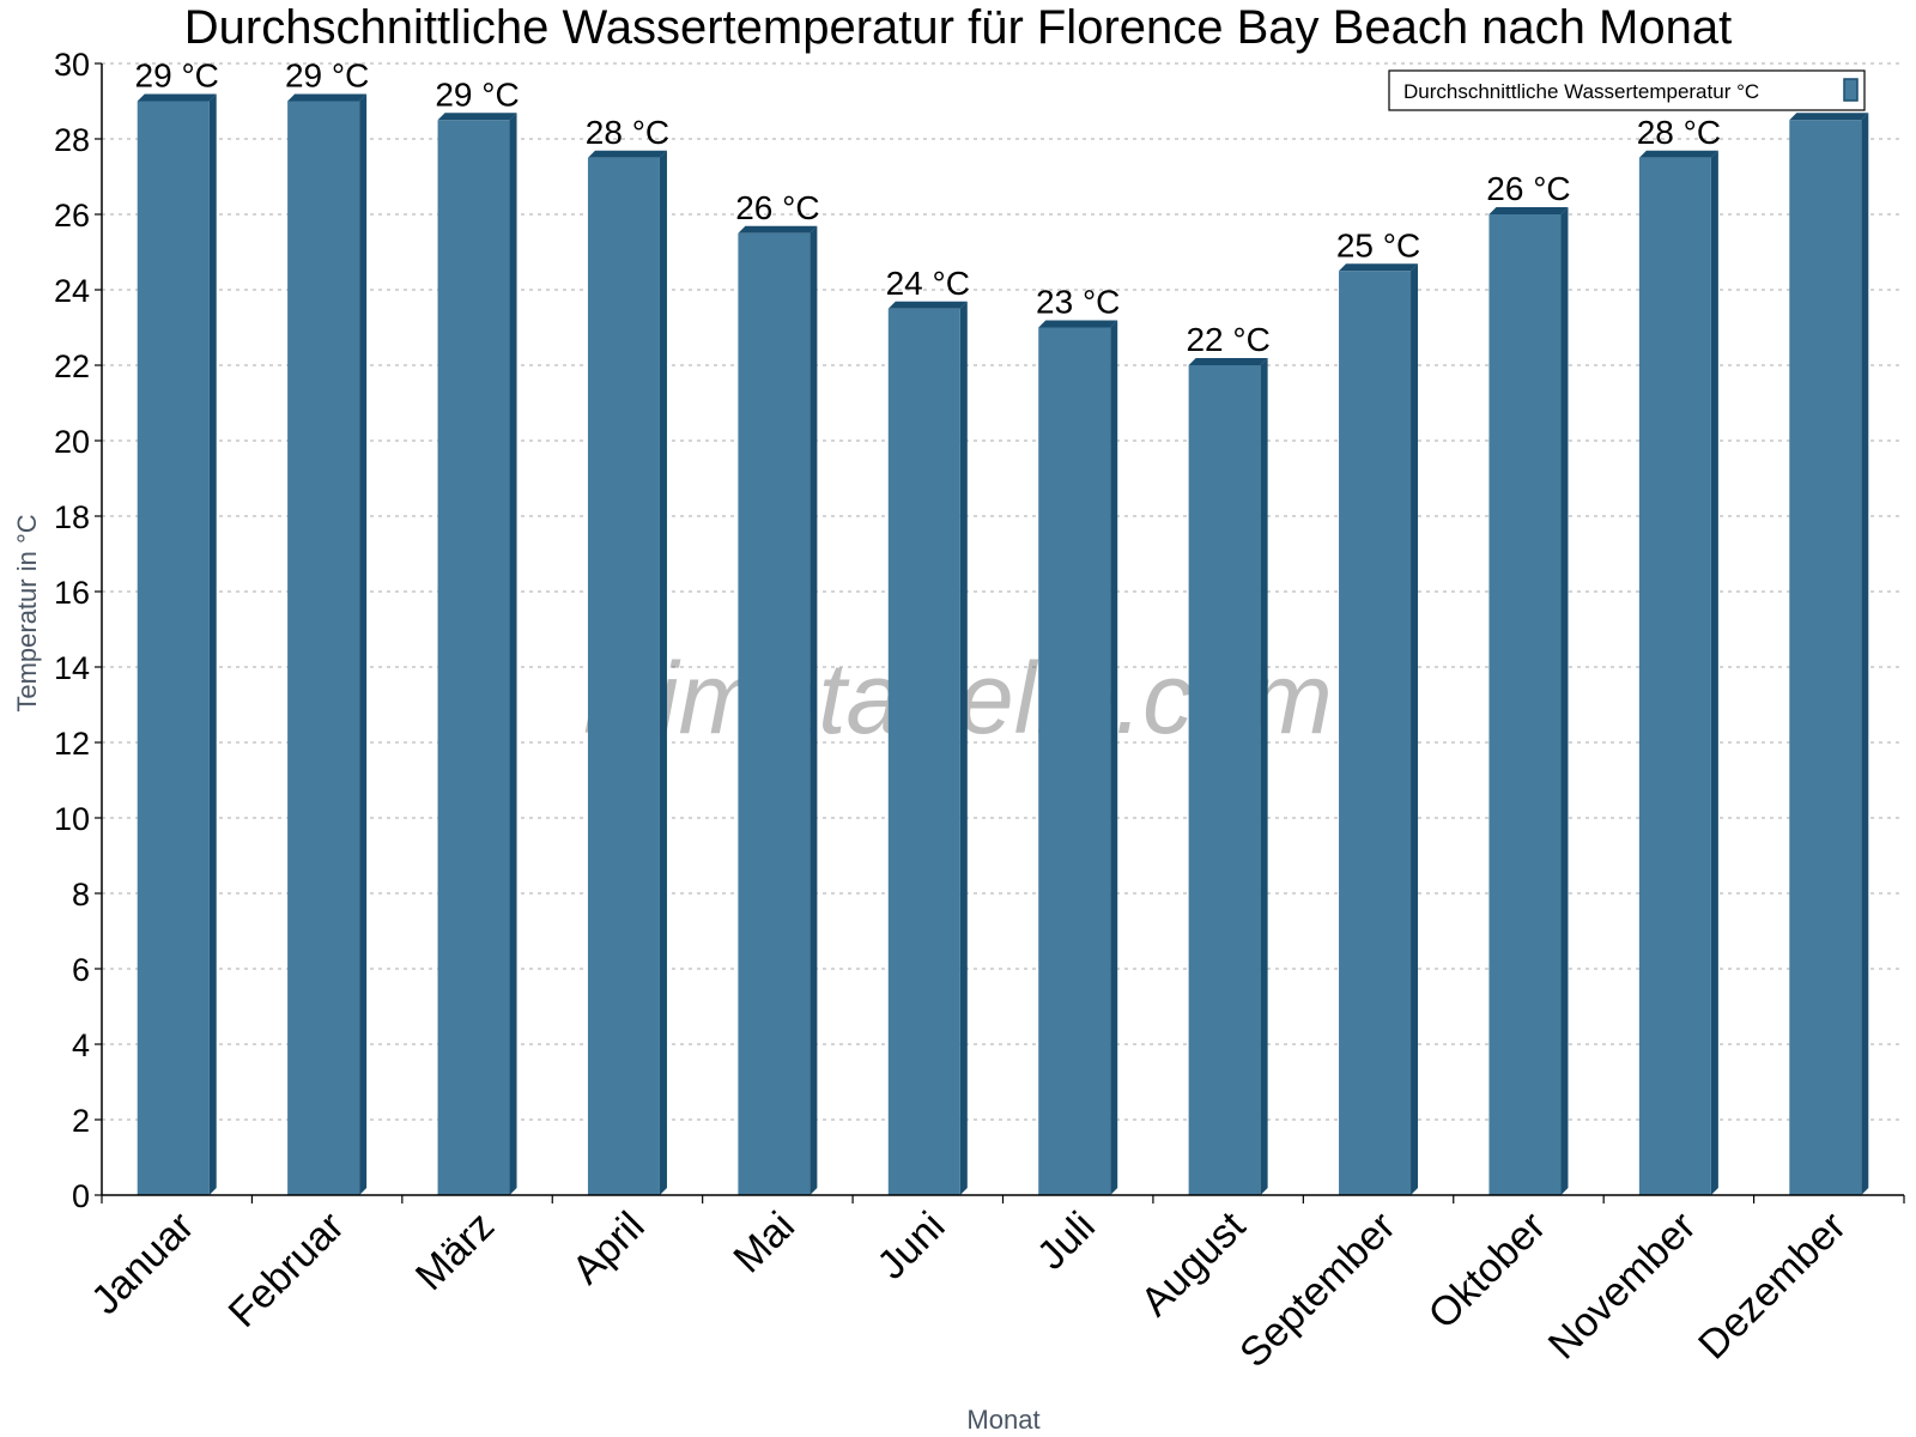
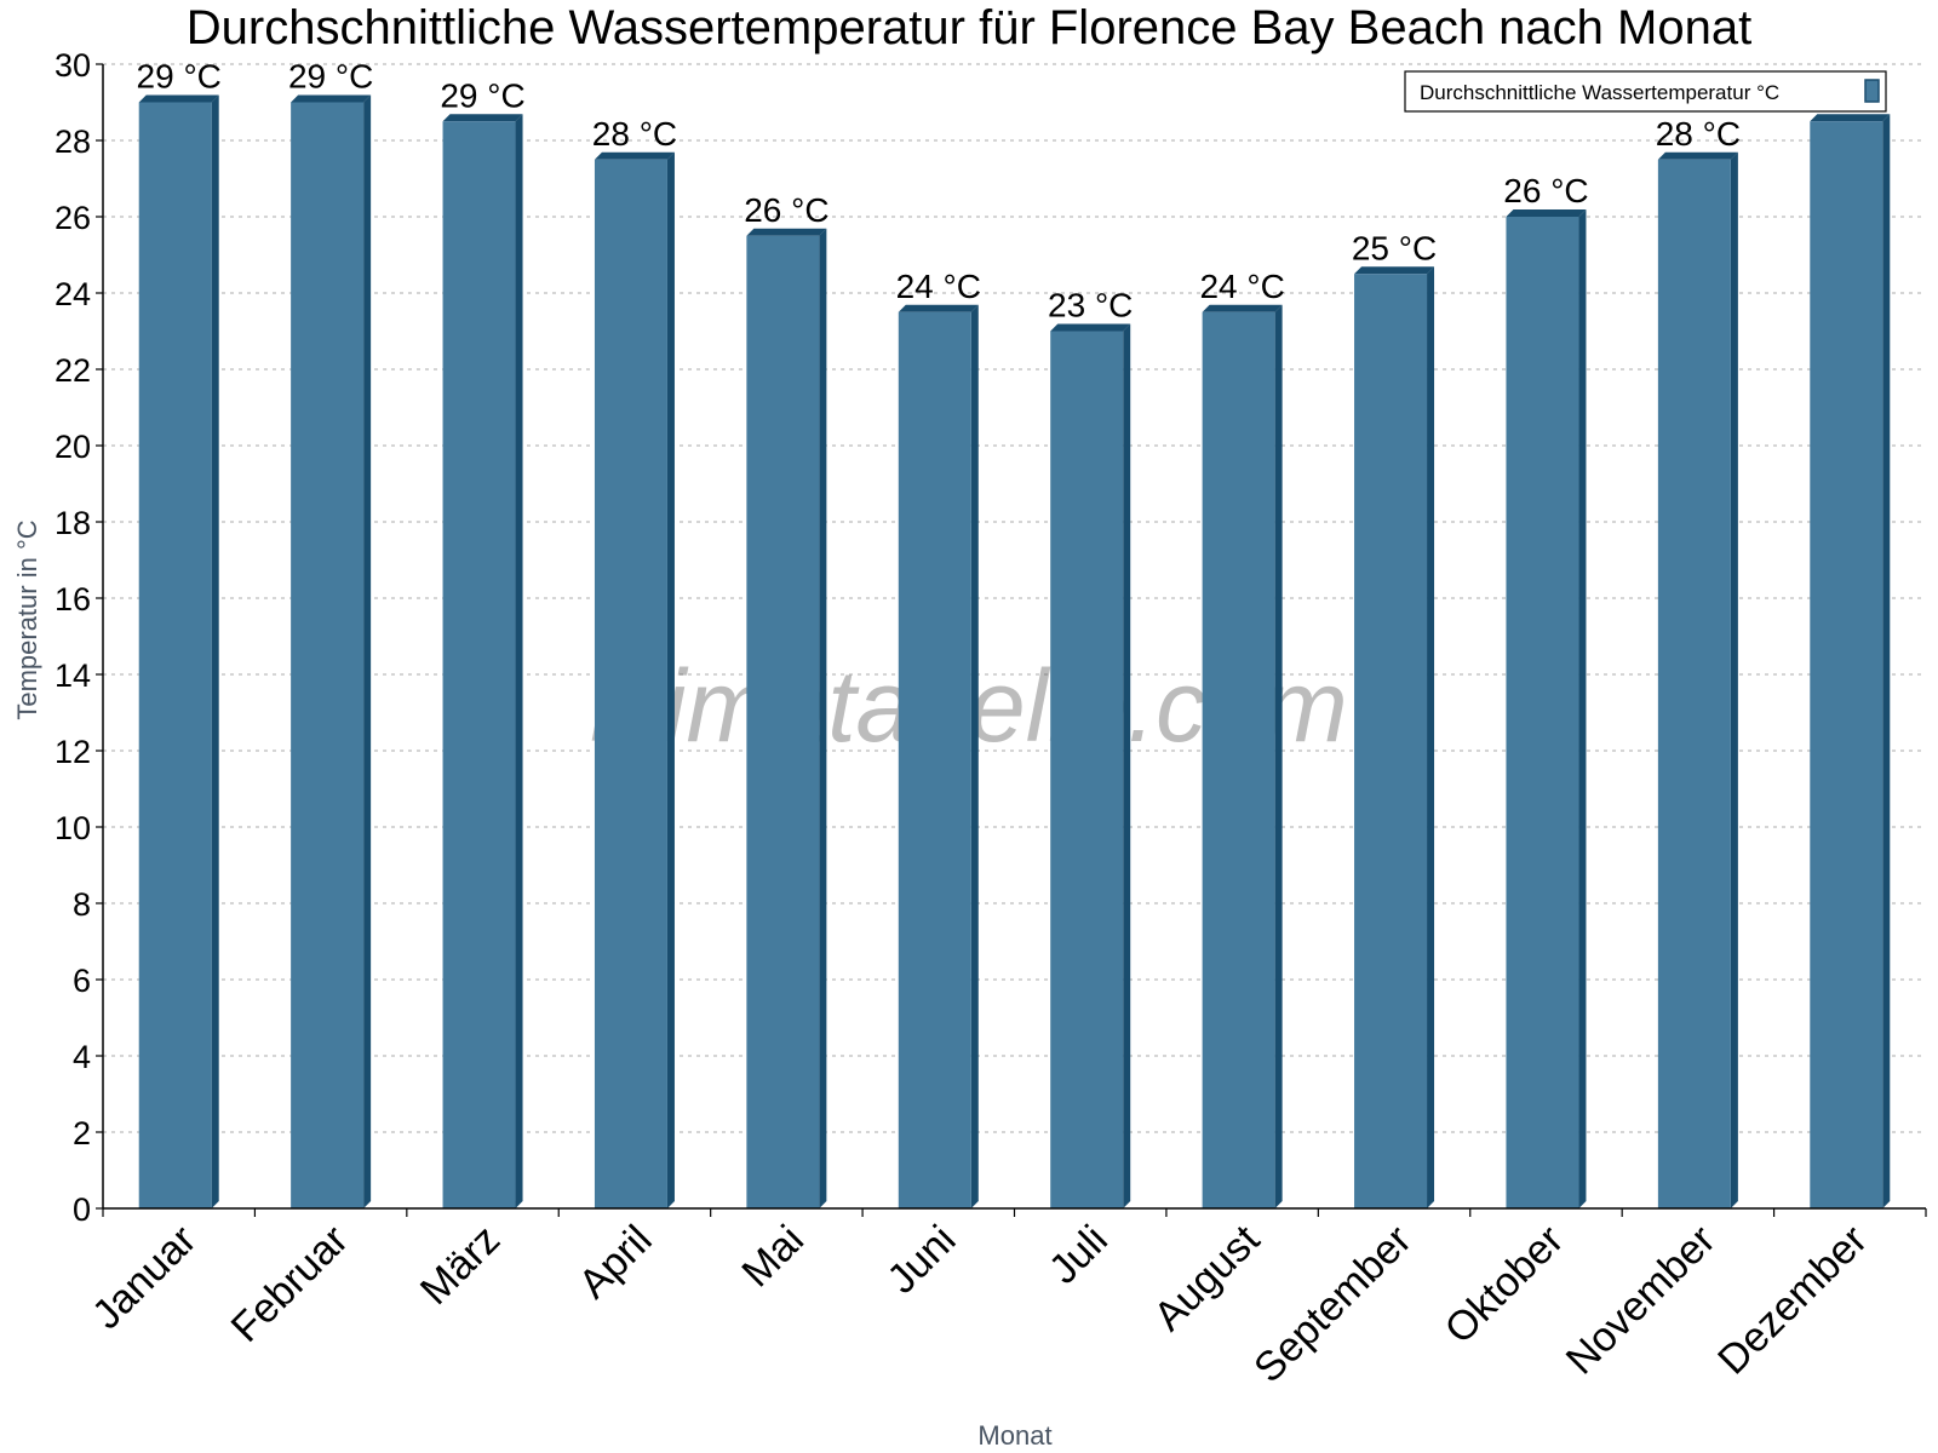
August: 22 -> 24
